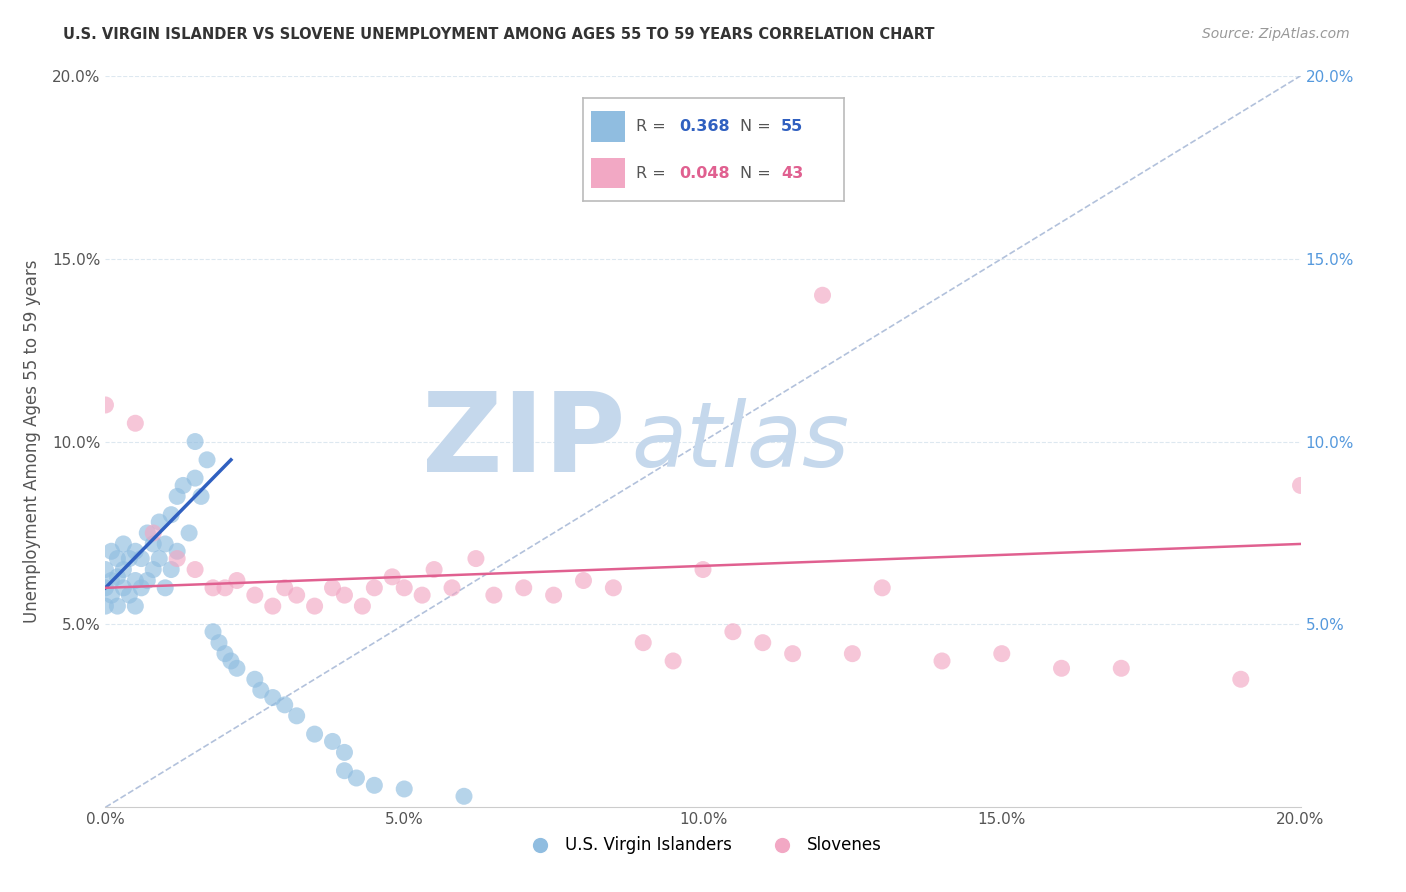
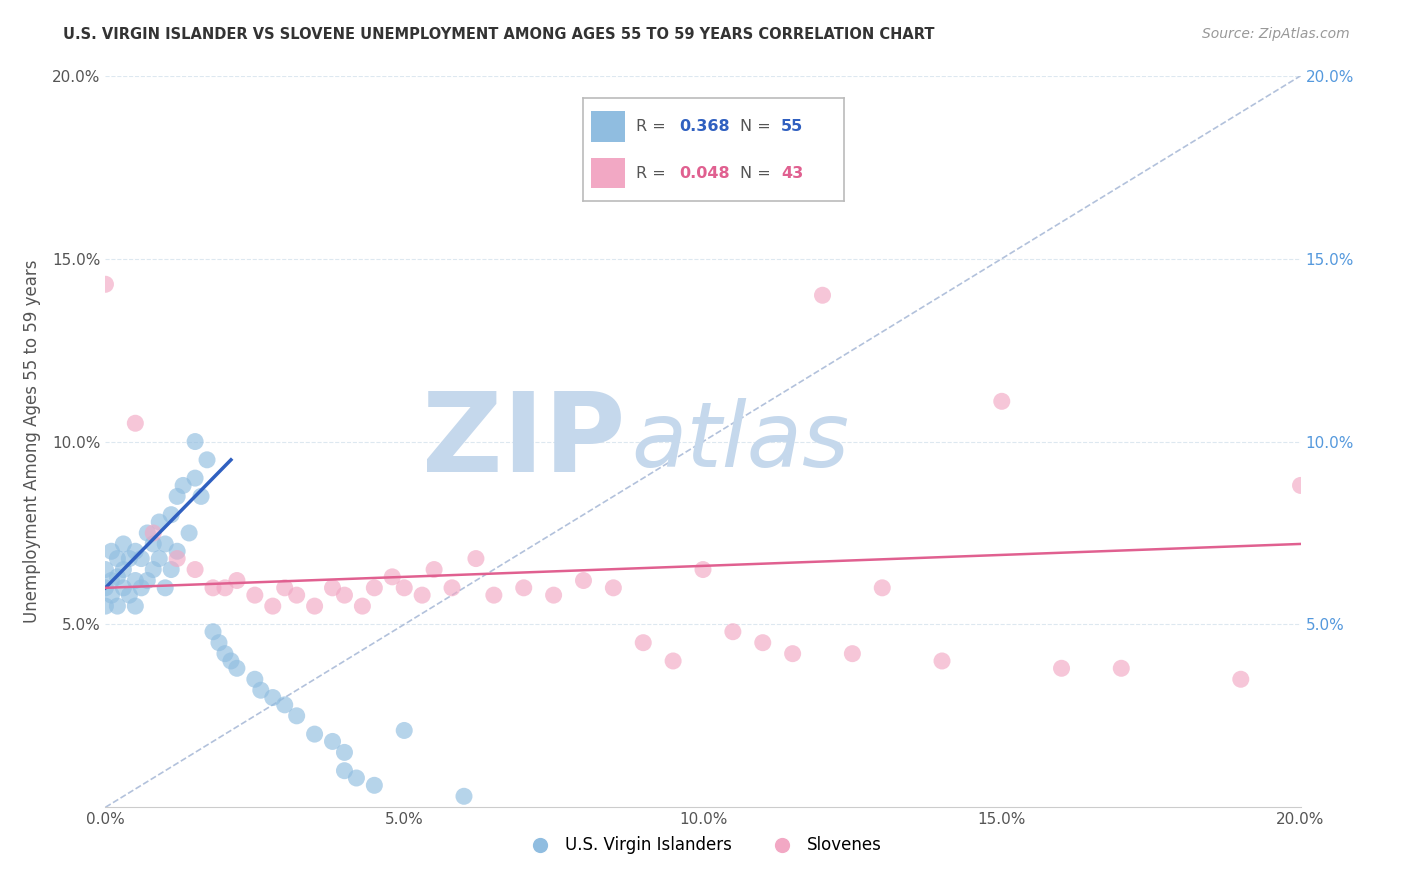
Slovenes/0.0%: 11.0% -> 14.3%
U.S. Virgin Islanders/5.0%: 0.5% -> 2.1%
Slovenes/15.0%: 4.2% -> 11.1%
